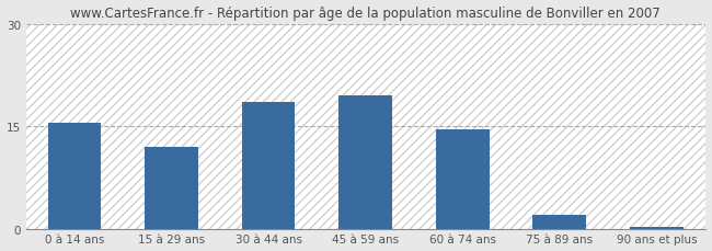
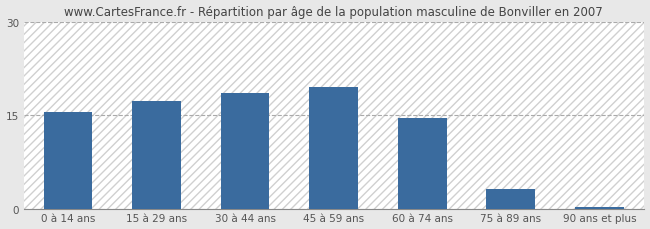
15 à 29 ans: 12.0 -> 17.2
75 à 89 ans: 2.0 -> 3.2
